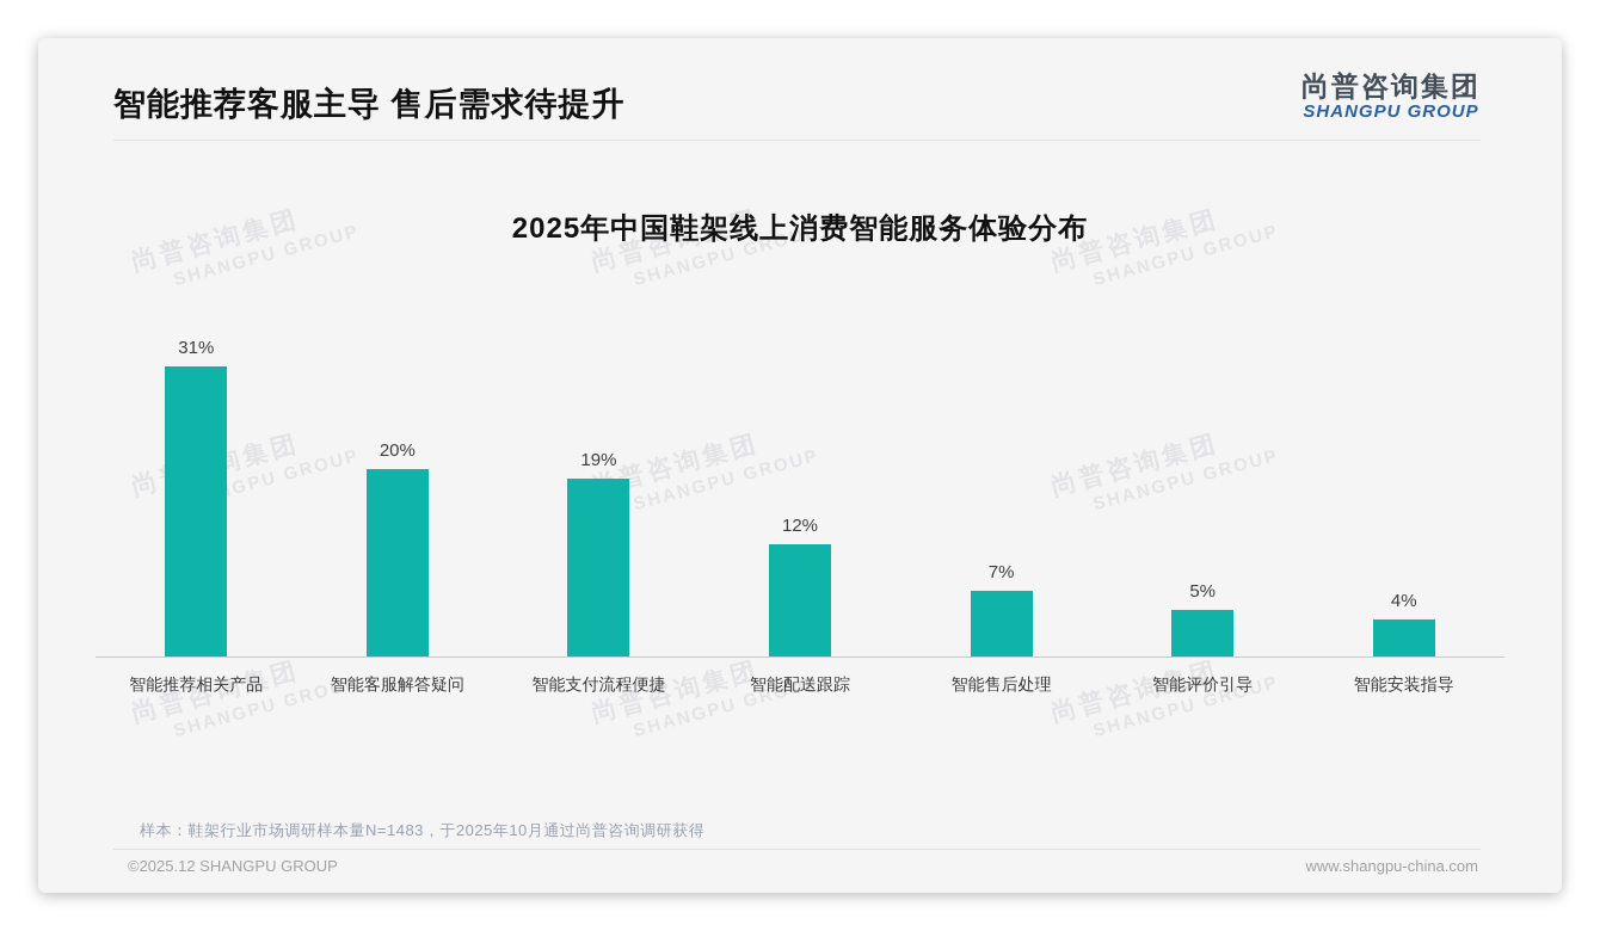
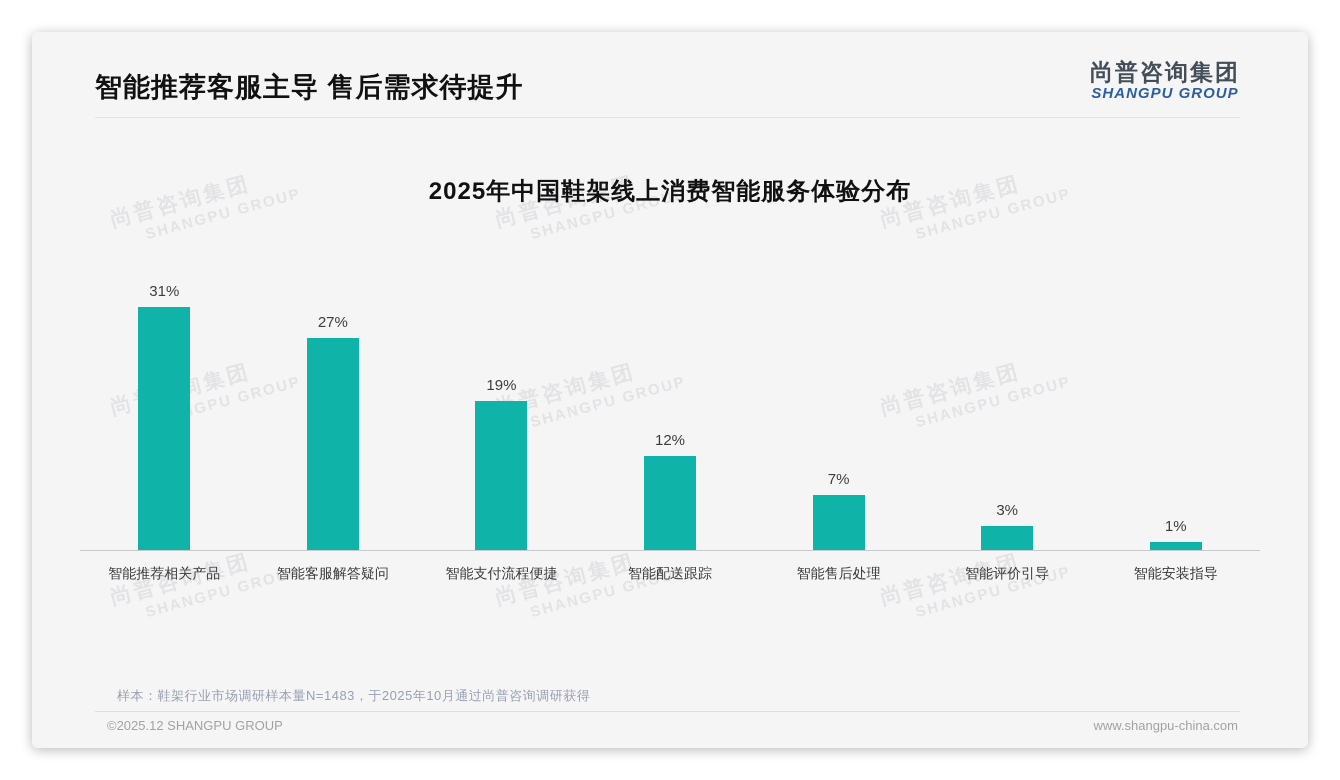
智能客服解答疑问: 20% -> 27%
智能评价引导: 5% -> 3%
智能安装指导: 4% -> 1%
